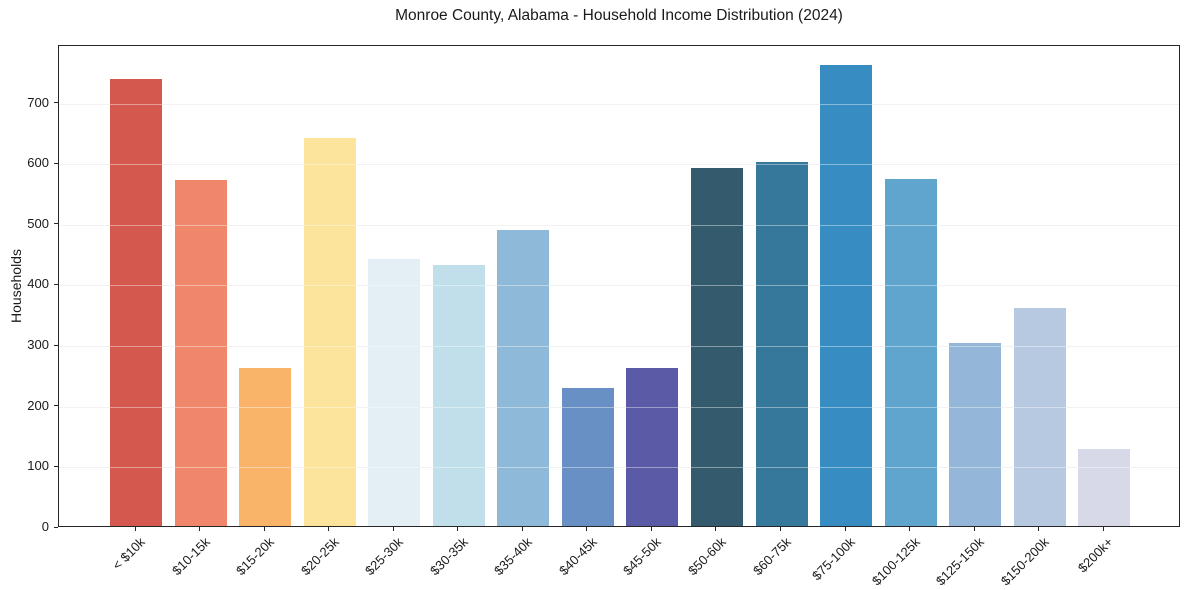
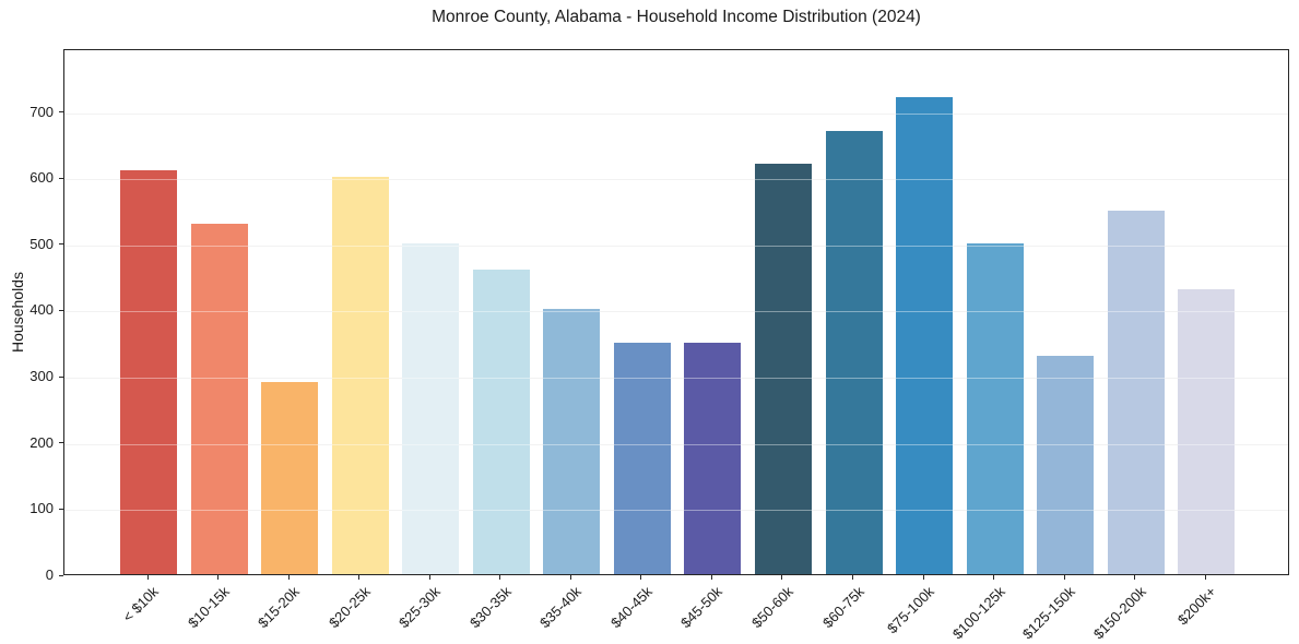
< $10k: 740 -> 610
$10-15k: 570 -> 530
$15-20k: 260 -> 290
$20-25k: 640 -> 600
$25-30k: 440 -> 500
$30-35k: 430 -> 460
$35-40k: 490 -> 400
$40-45k: 230 -> 350
$45-50k: 260 -> 350
$50-60k: 590 -> 620
$60-75k: 600 -> 670
$75-100k: 760 -> 720
$100-125k: 570 -> 500
$125-150k: 300 -> 330
$150-200k: 360 -> 550
$200k+: 130 -> 430
